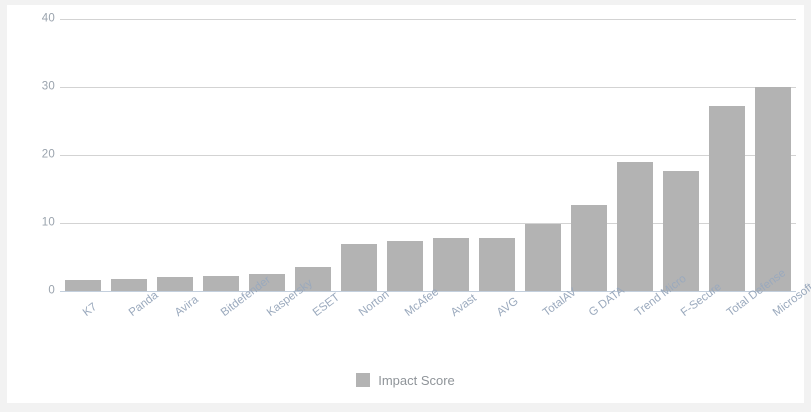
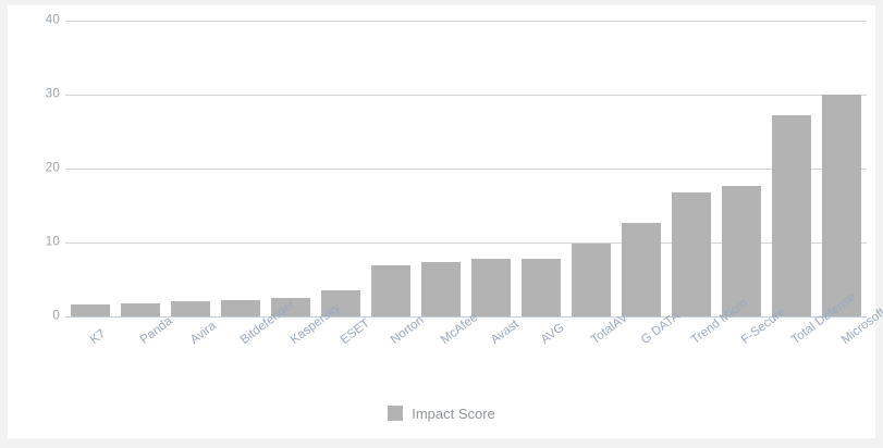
Trend Micro: 19 -> 17
